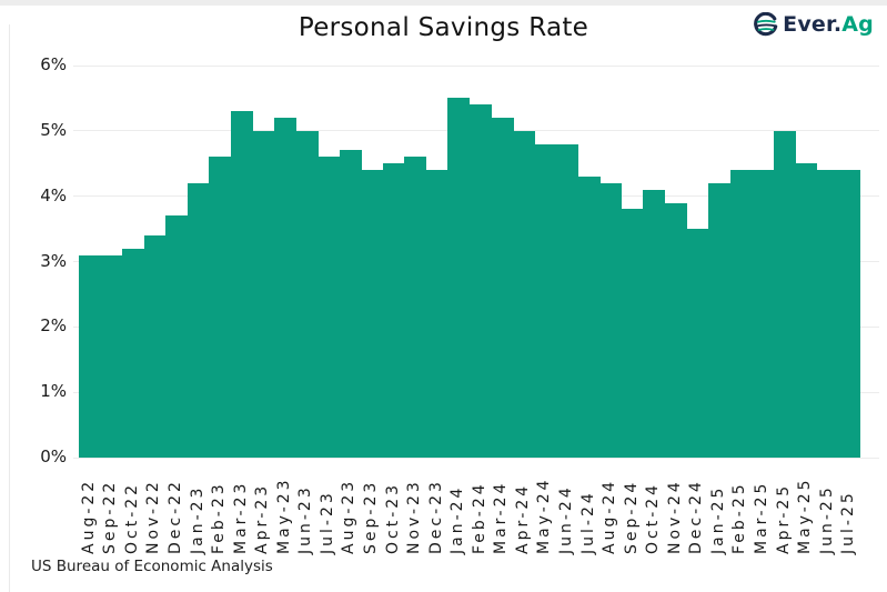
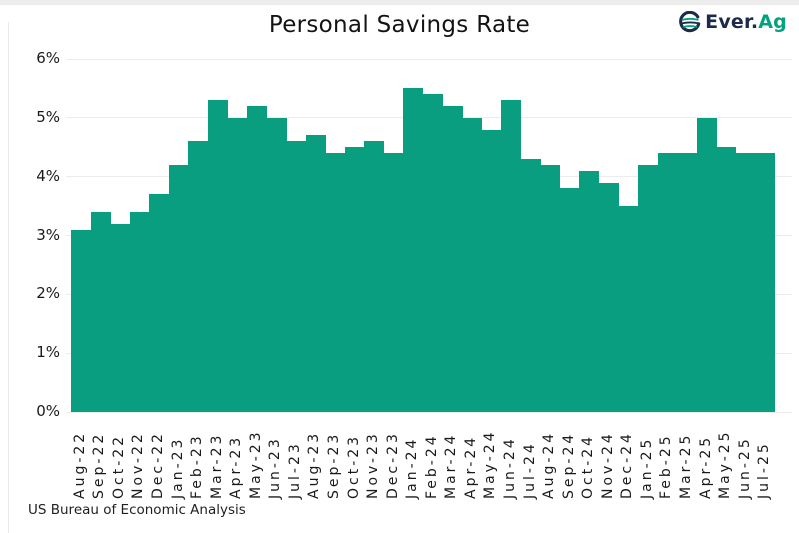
Sep-22: 3.1% -> 3.4%
Jun-24: 4.8% -> 5.3%
